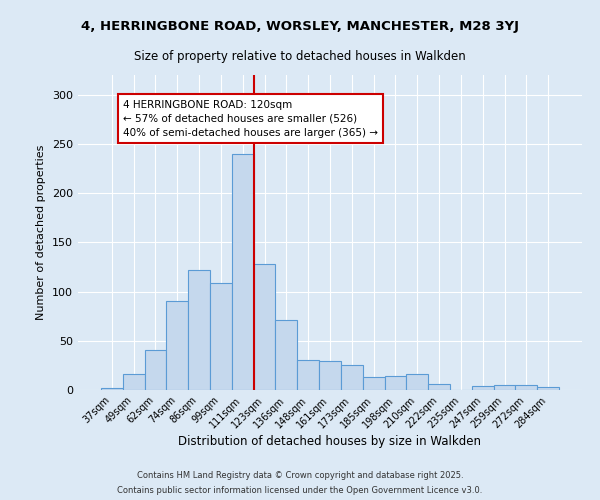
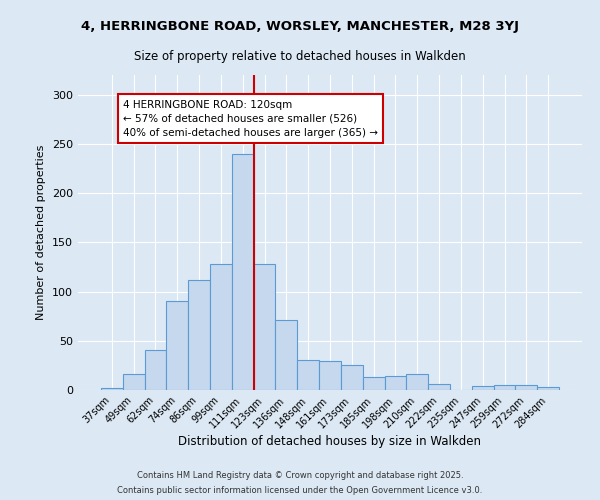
86sqm: 122 -> 112
99sqm: 109 -> 128
